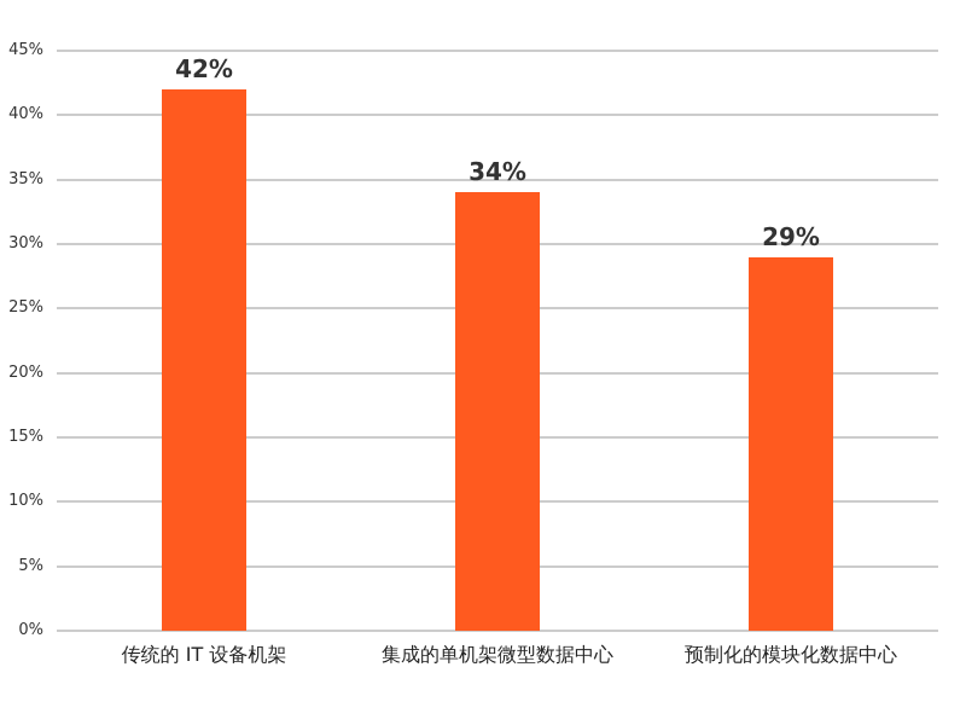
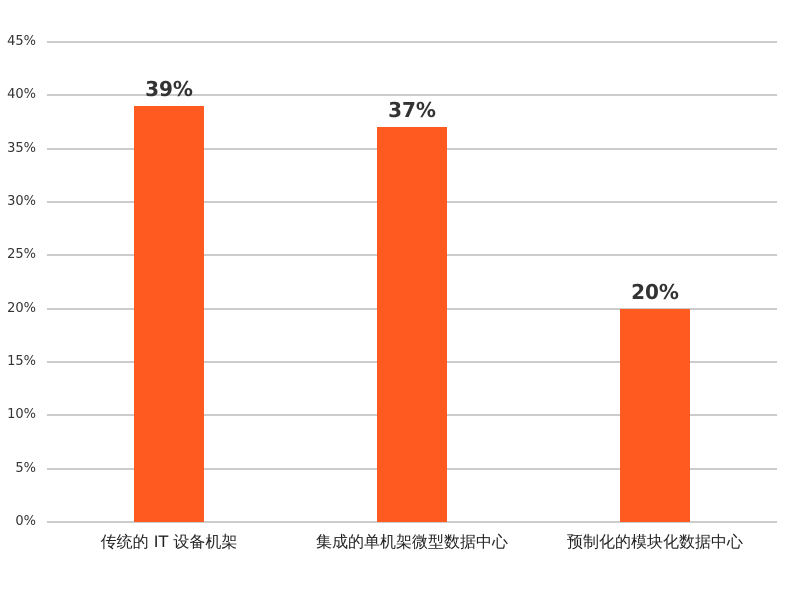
传统的 IT 设备机架: 42% -> 39%
集成的单机架微型数据中心: 34% -> 37%
预制化的模块化数据中心: 29% -> 20%
